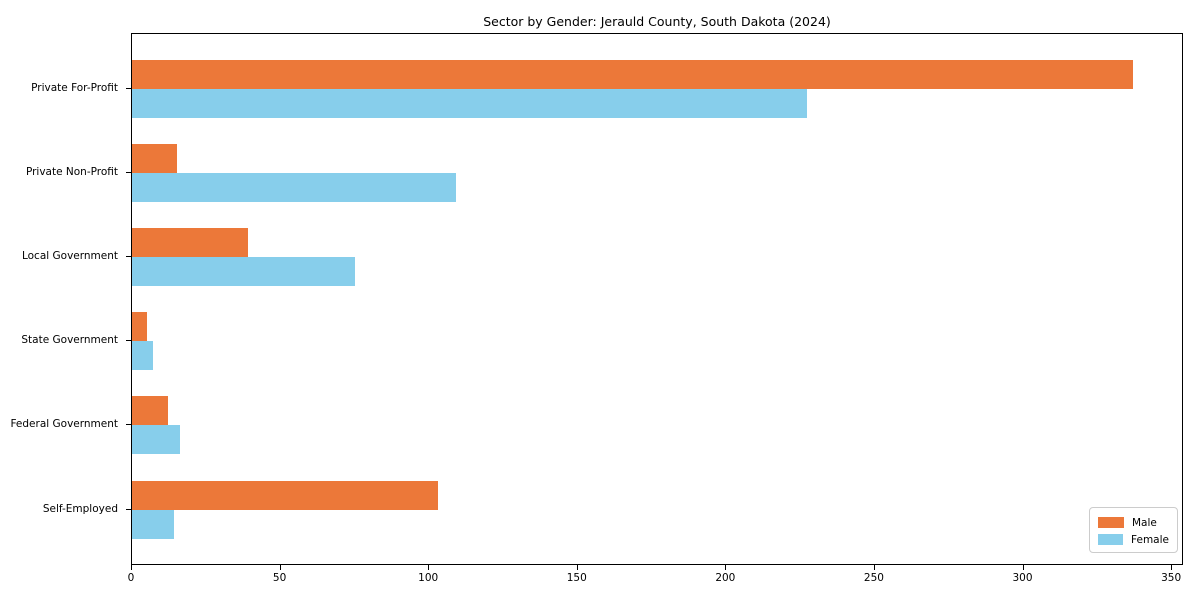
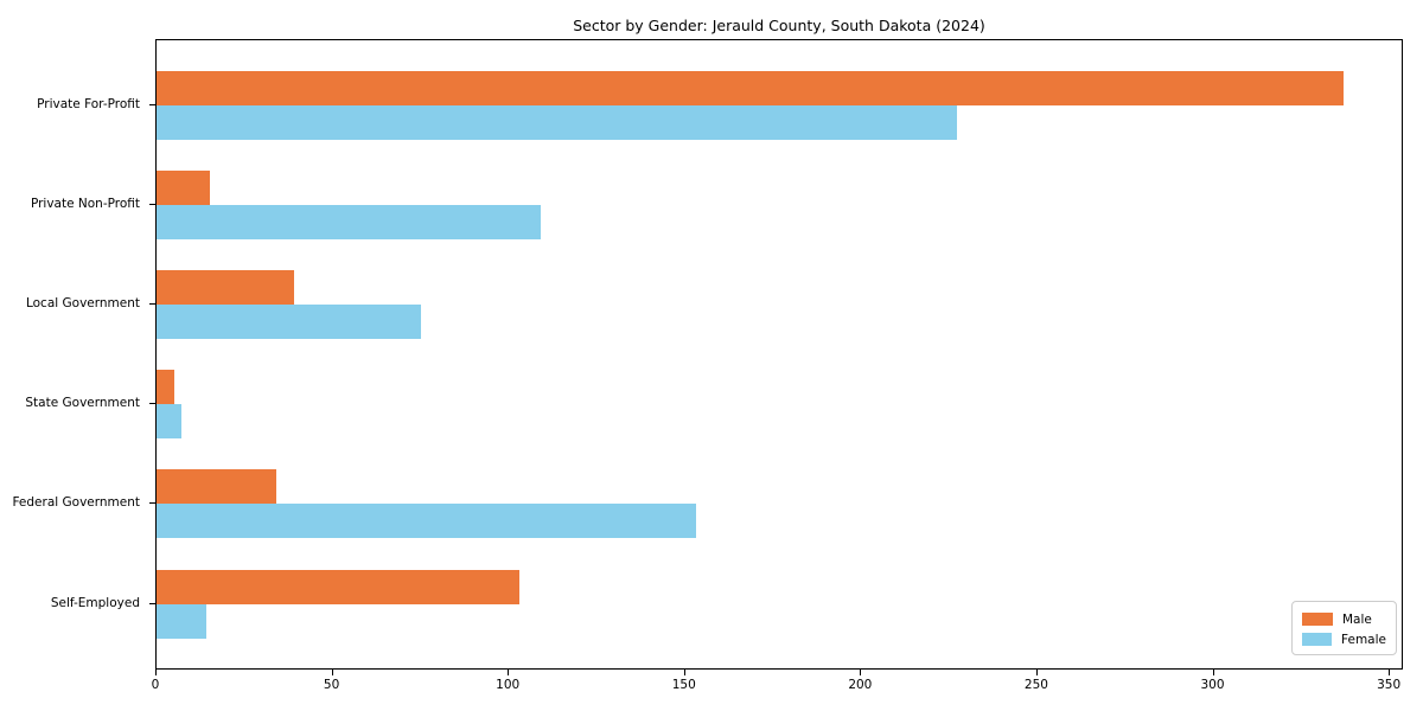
Male/Federal Government: 12 -> 34
Female/Federal Government: 16 -> 153
